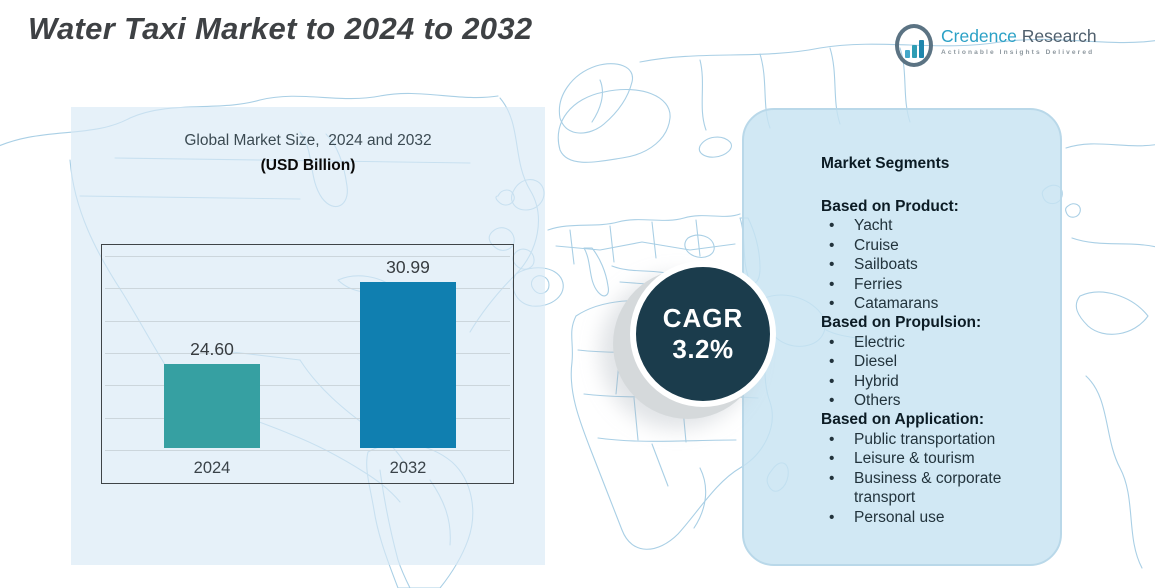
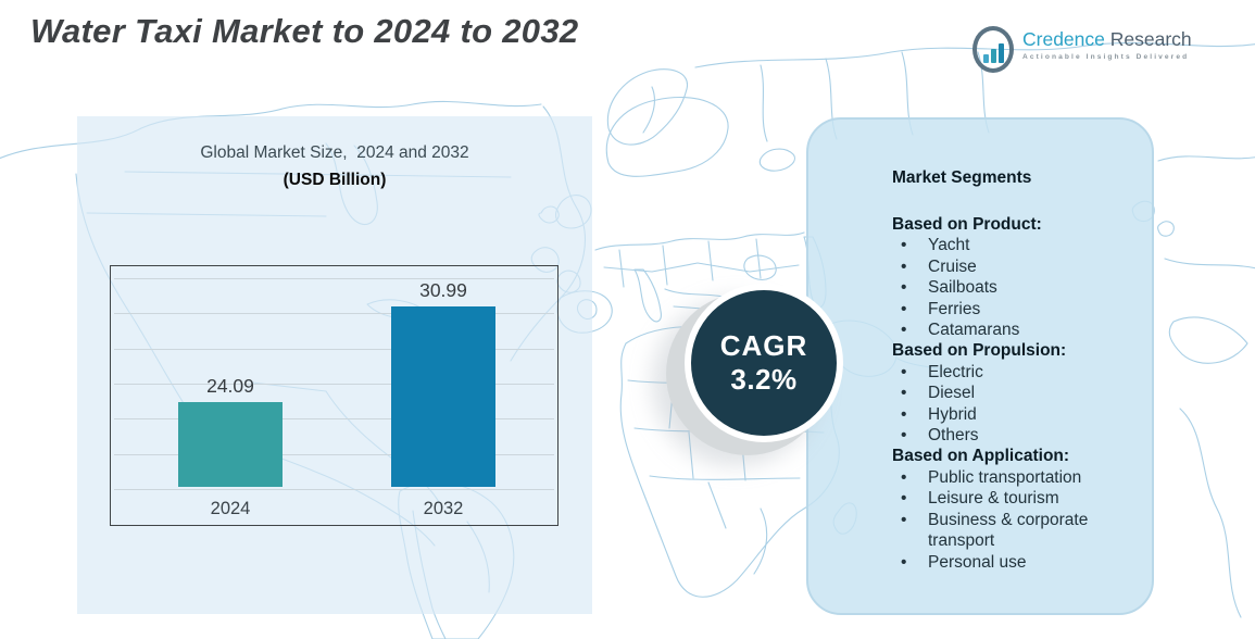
2024: 24.60 -> 24.09
